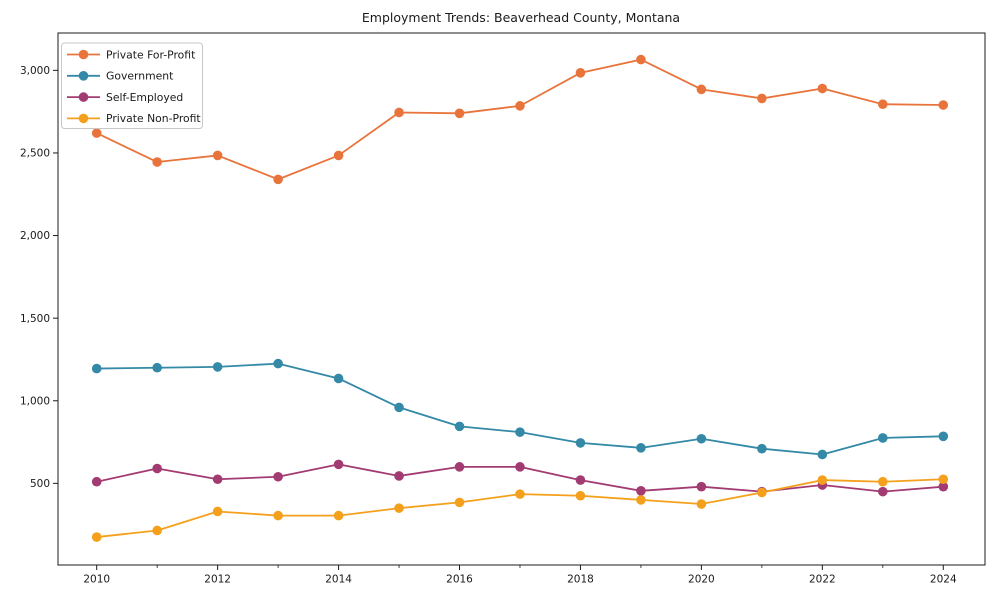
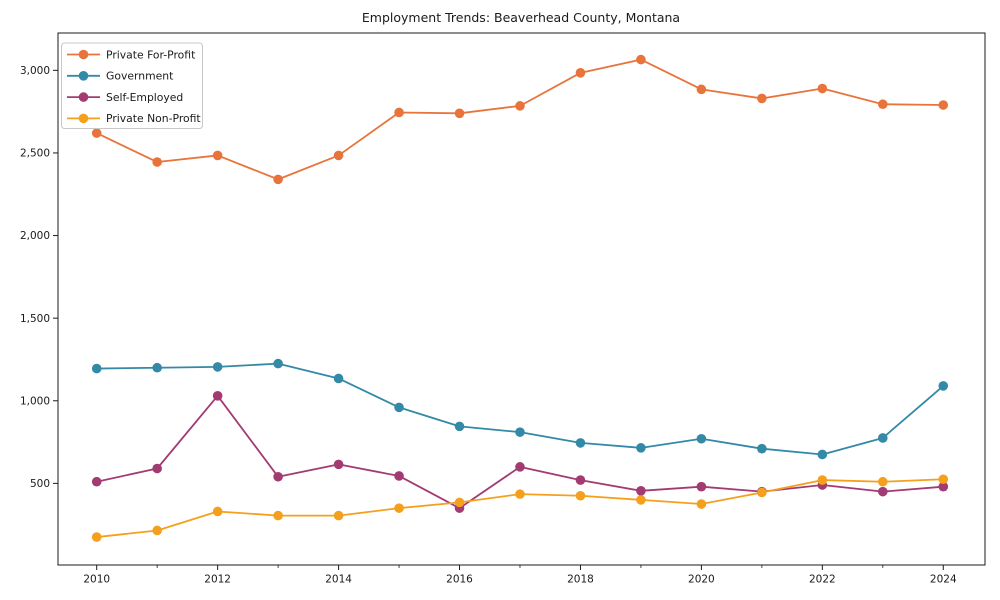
Self-Employed/2012: 520 -> 1030
Self-Employed/2016: 600 -> 350
Government/2024: 780 -> 1090
